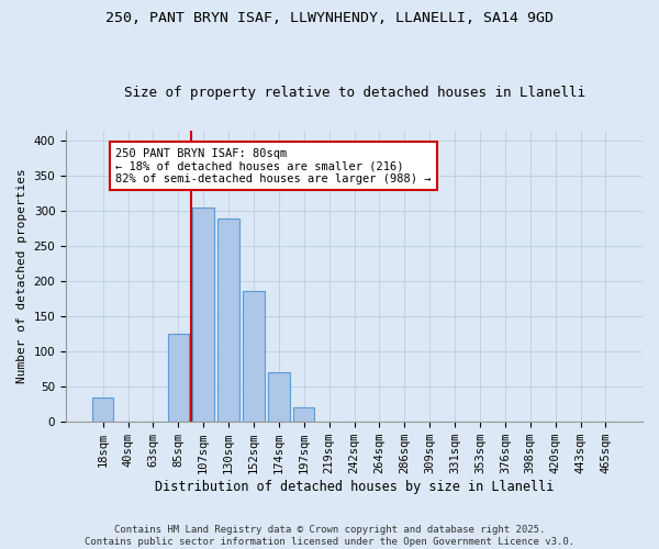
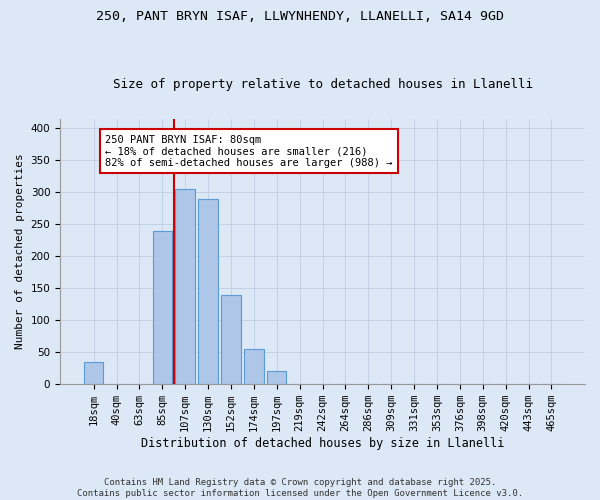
85sqm: 126 -> 240
152sqm: 186 -> 140
174sqm: 70 -> 55
